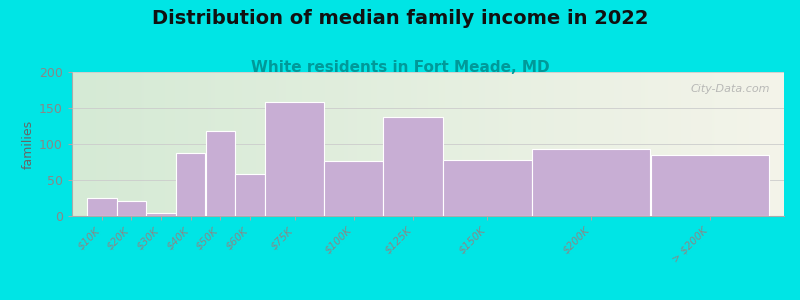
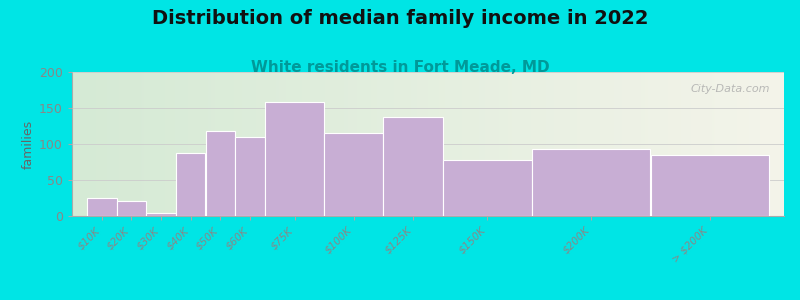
$60K: 58 -> 110
$100K: 76 -> 115
